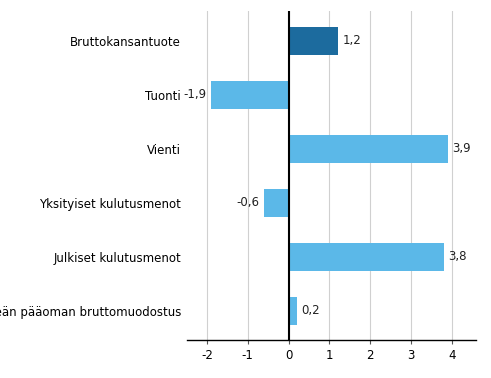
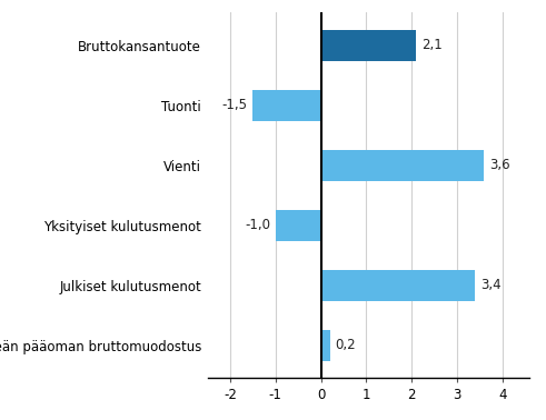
Bruttokansantuote: 1,2 -> 2,1
Tuonti: -1,9 -> -1,5
Vienti: 3,9 -> 3,6
Yksityiset kulutusmenot: -0,6 -> -1,0
Julkiset kulutusmenot: 3,8 -> 3,4
